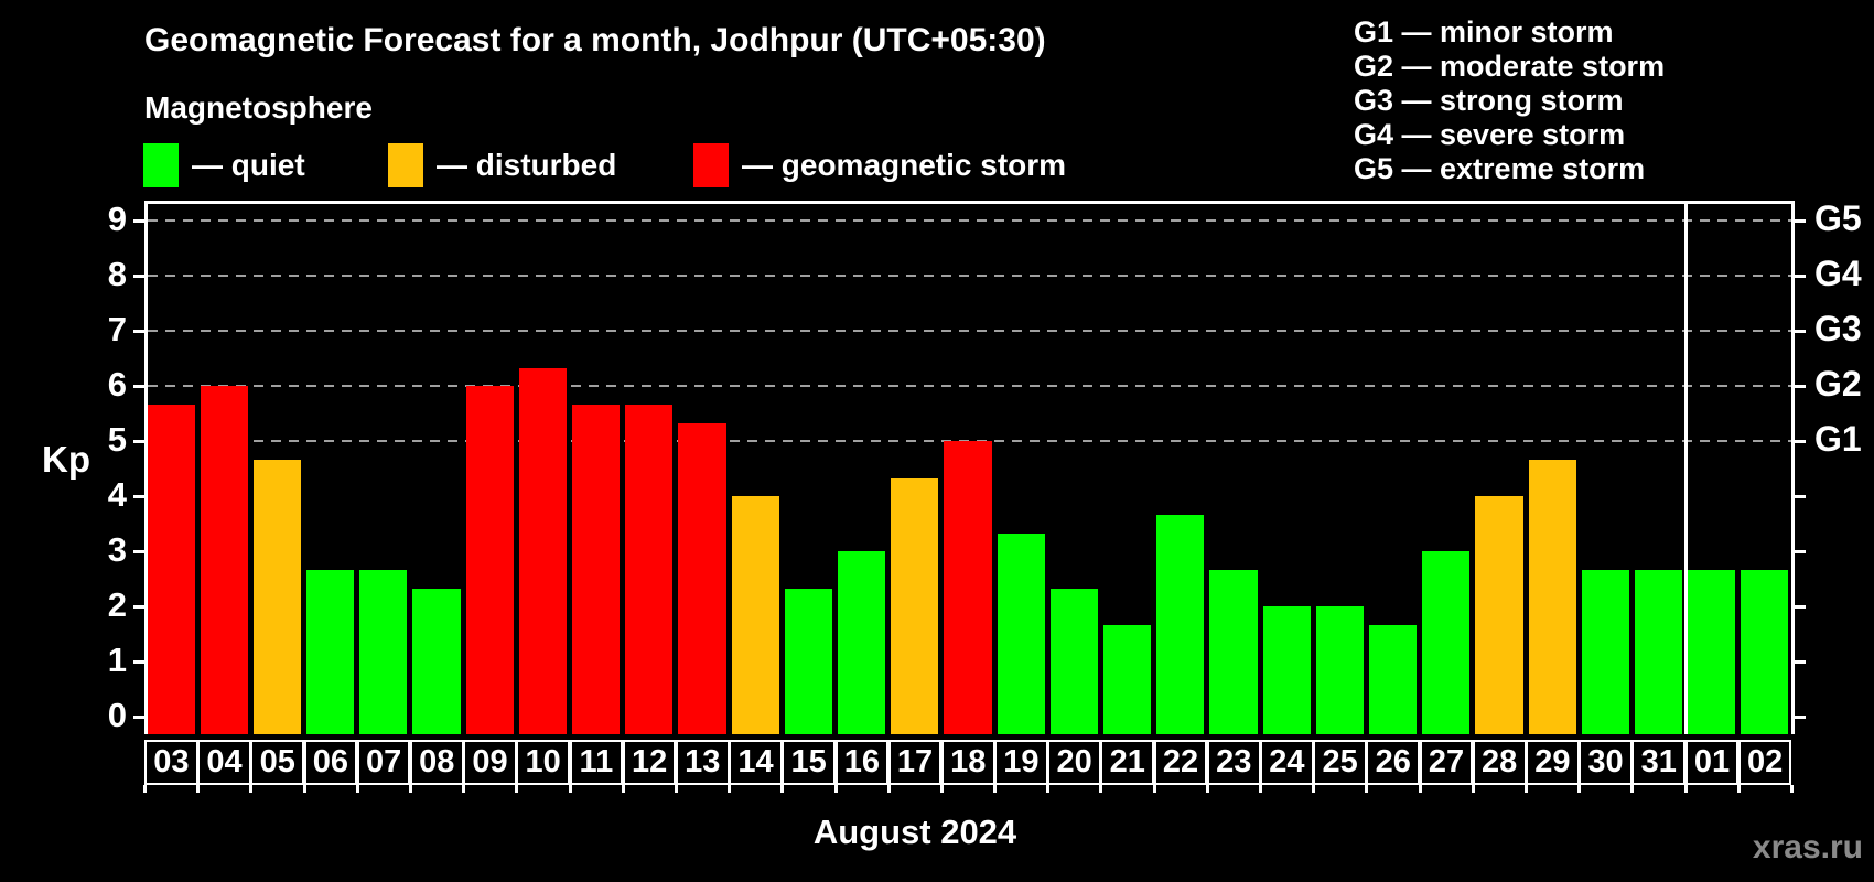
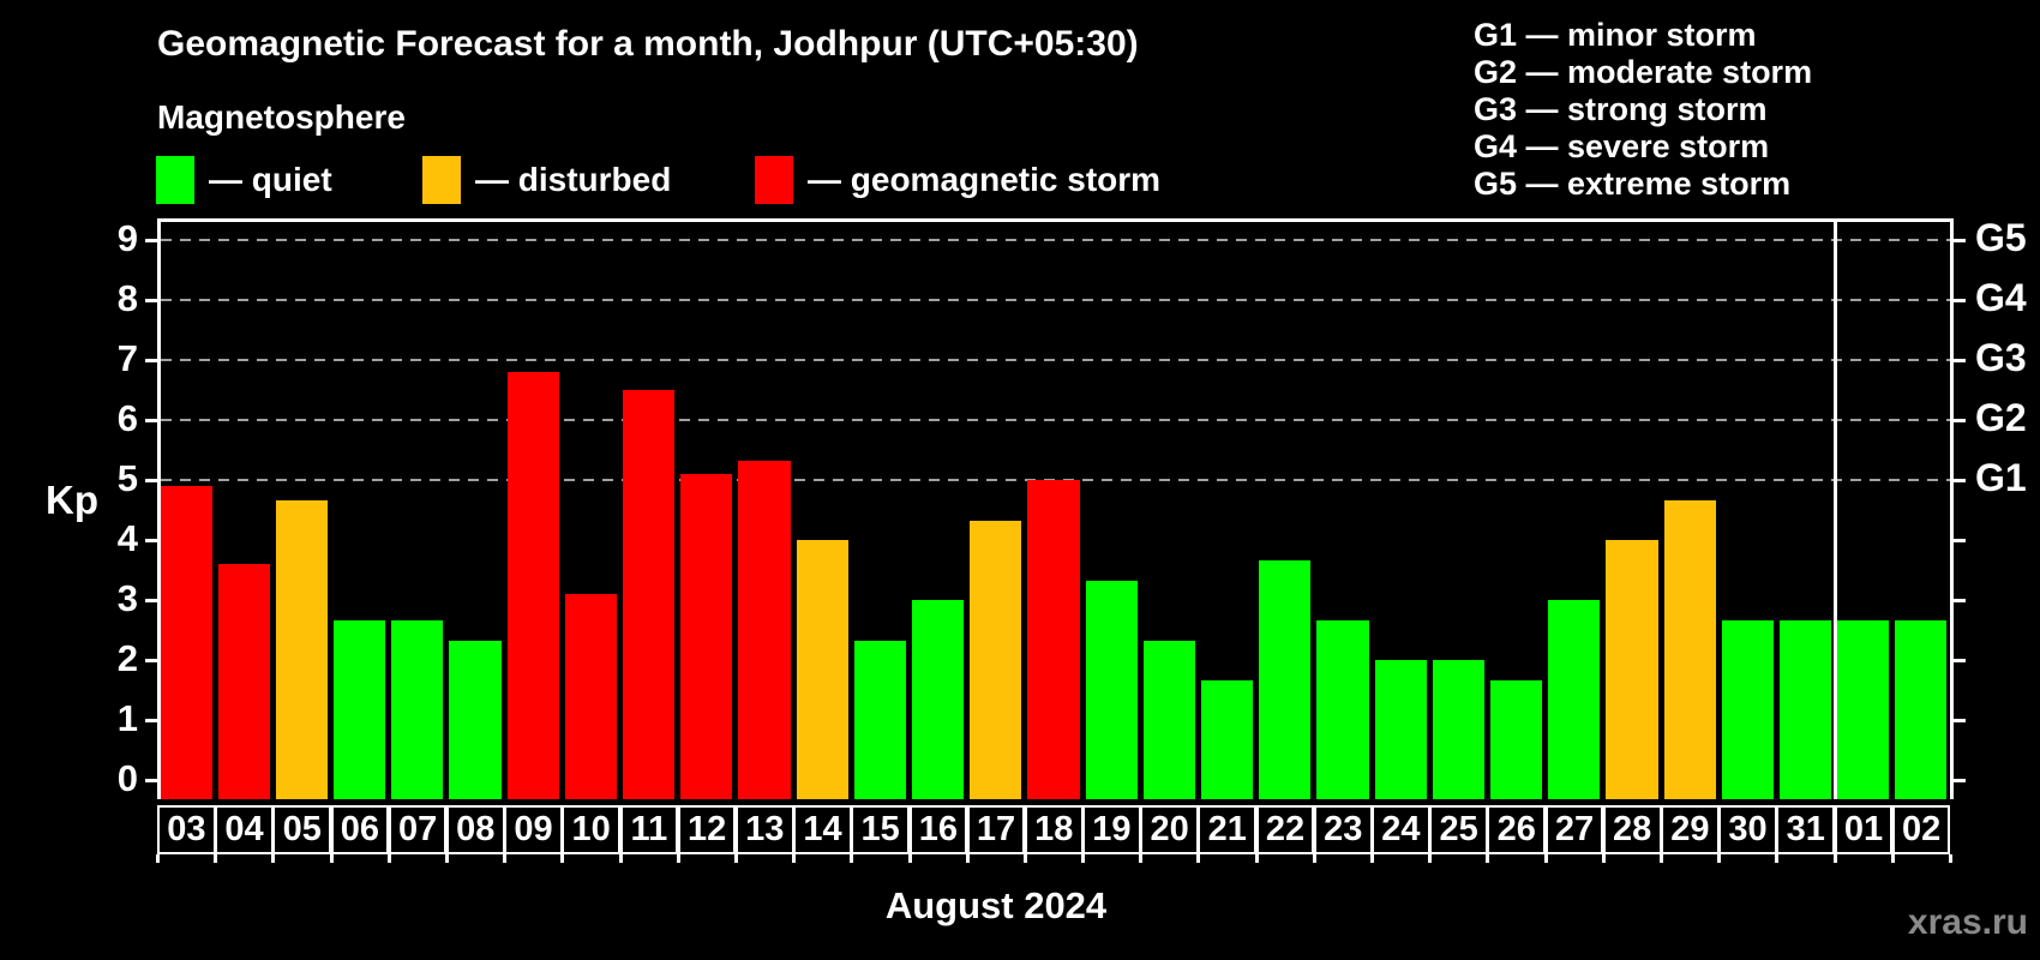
03: 5.7 -> 4.9
04: 6.0 -> 3.6
09: 6.0 -> 6.8
10: 6.3 -> 3.1
11: 5.7 -> 6.5
12: 5.7 -> 5.1
